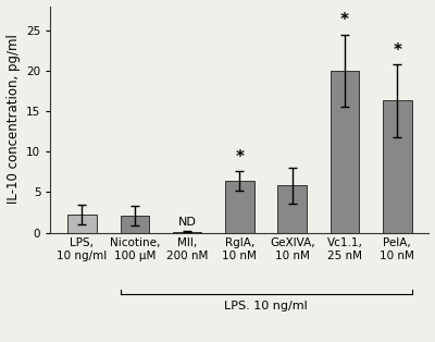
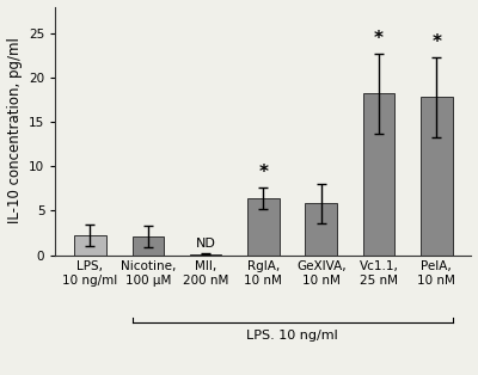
Vc1.1, 25 nM: 20.0 -> 18.2
PelA, 10 nM: 16.3 -> 17.8
